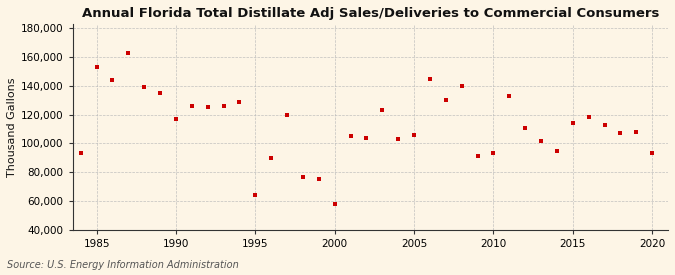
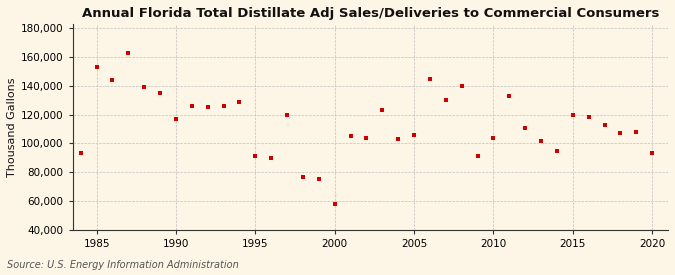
1995: 64,000 -> 91,000
2010: 93,000 -> 104,000
2015: 114,000 -> 120,000
